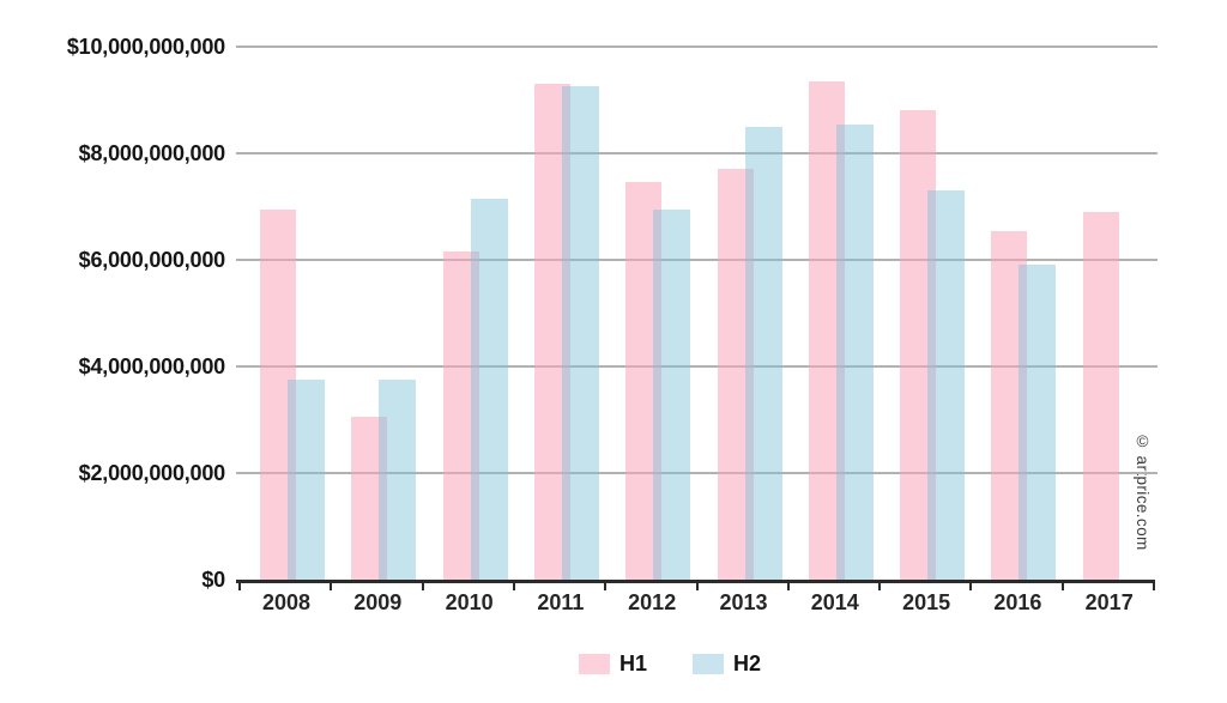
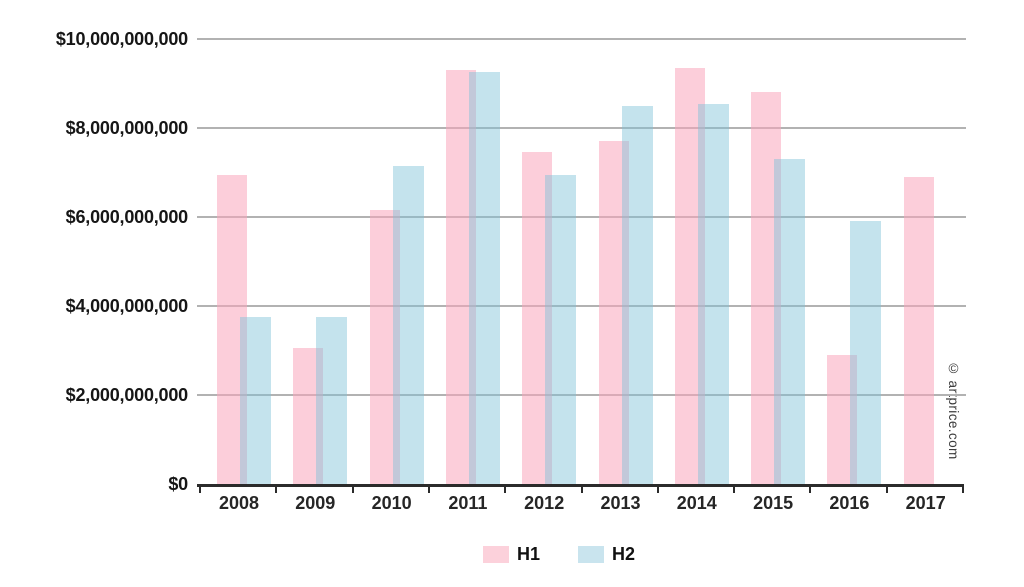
H1/2016: $6600000000 -> $2900000000
